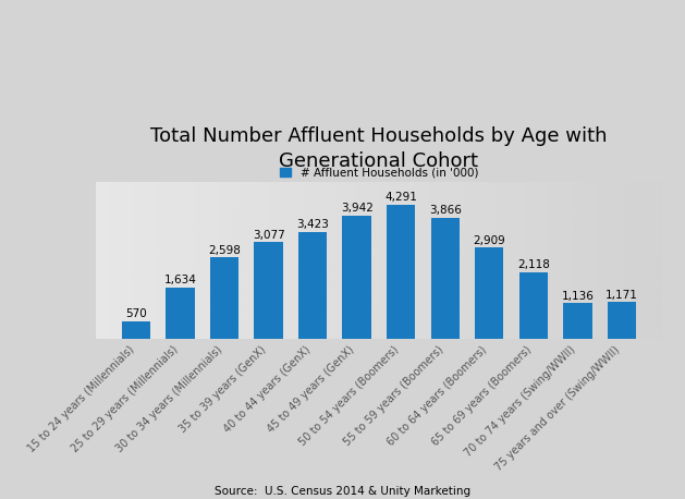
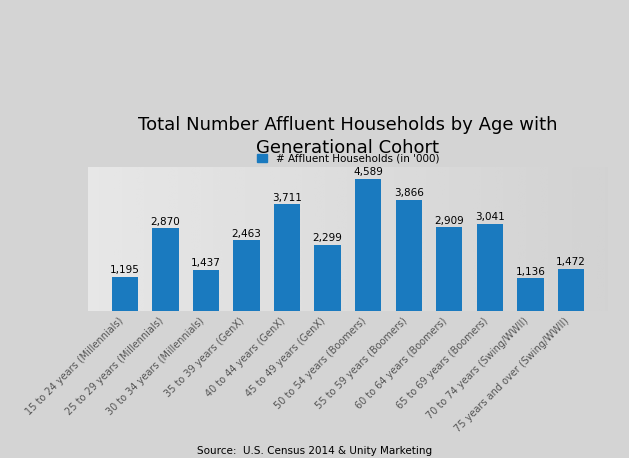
15 to 24 years (Millennials): 570 -> 1,195
25 to 29 years (Millennials): 1,634 -> 2,870
30 to 34 years (Millennials): 2,598 -> 1,437
35 to 39 years (GenX): 3,077 -> 2,463
40 to 44 years (GenX): 3,423 -> 3,711
45 to 49 years (GenX): 3,942 -> 2,299
50 to 54 years (Boomers): 4,291 -> 4,589
65 to 69 years (Boomers): 2,118 -> 3,041
75 years and over (Swing/WWII): 1,171 -> 1,472
